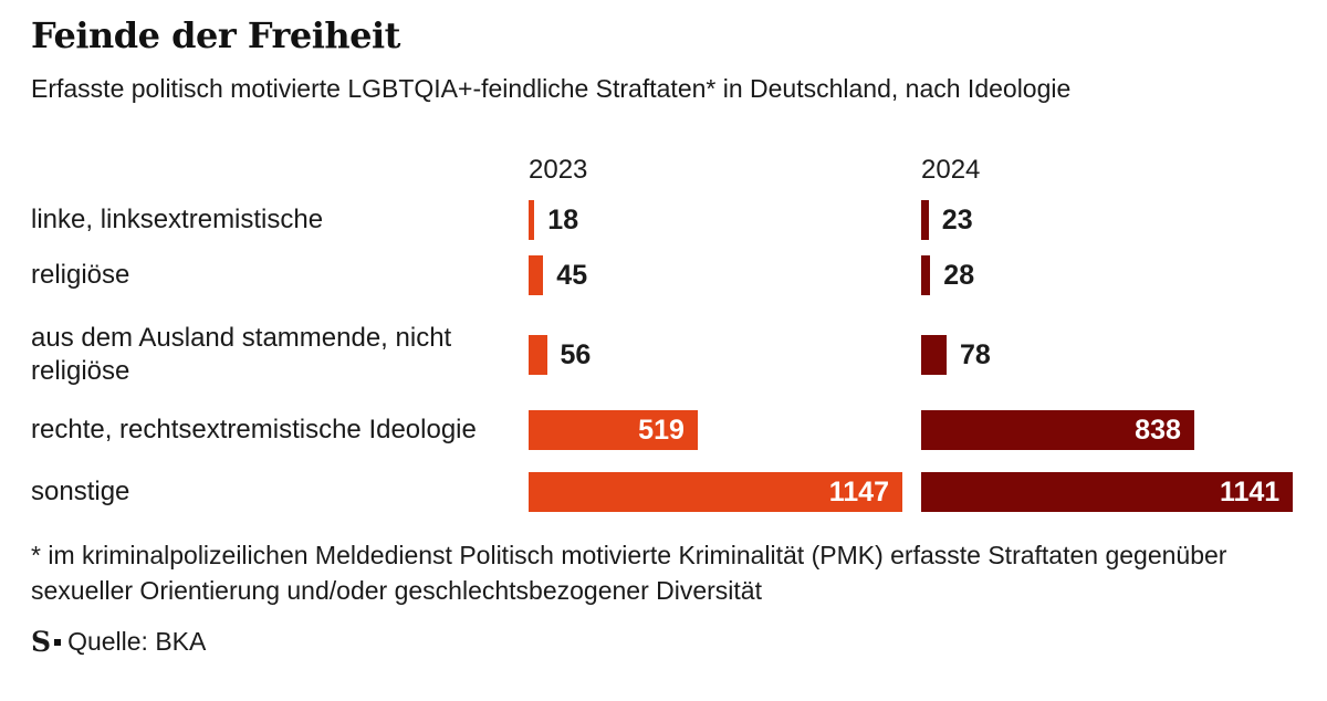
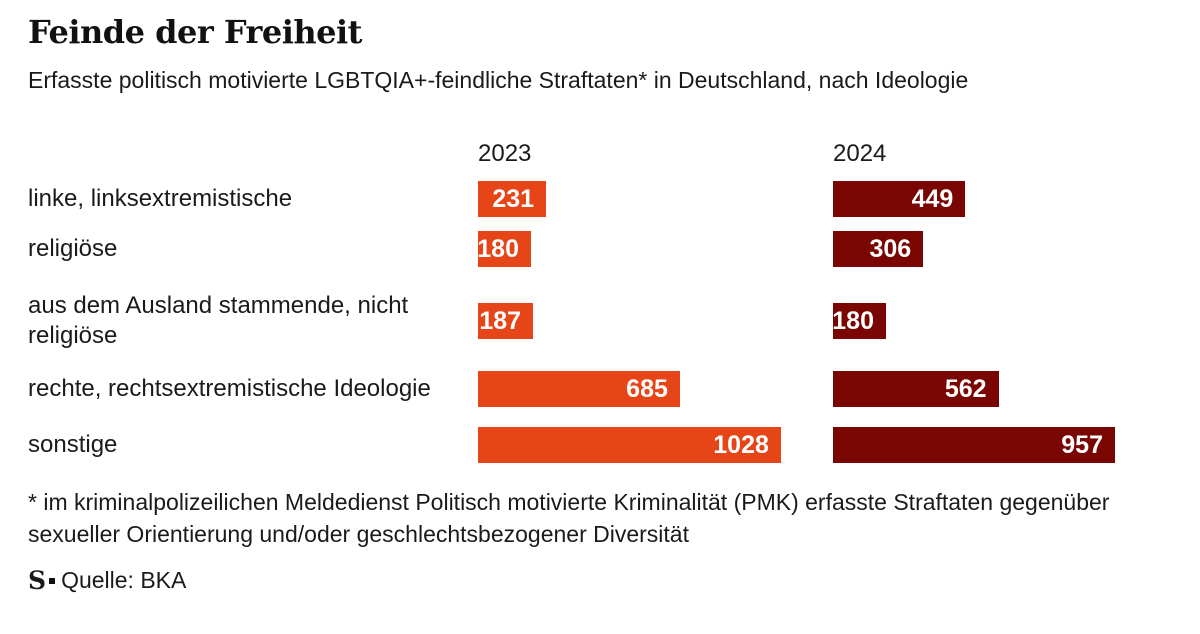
2023/linke, linksextremistische: 18 -> 231
2024/linke, linksextremistische: 23 -> 449
2023/religiöse: 45 -> 180
2024/religiöse: 28 -> 306
2023/aus dem Ausland stammende, nicht religiöse: 56 -> 187
2024/aus dem Ausland stammende, nicht religiöse: 78 -> 180
2023/rechte, rechtsextremistische Ideologie: 519 -> 685
2024/rechte, rechtsextremistische Ideologie: 838 -> 562
2023/sonstige: 1147 -> 1028
2024/sonstige: 1141 -> 957
